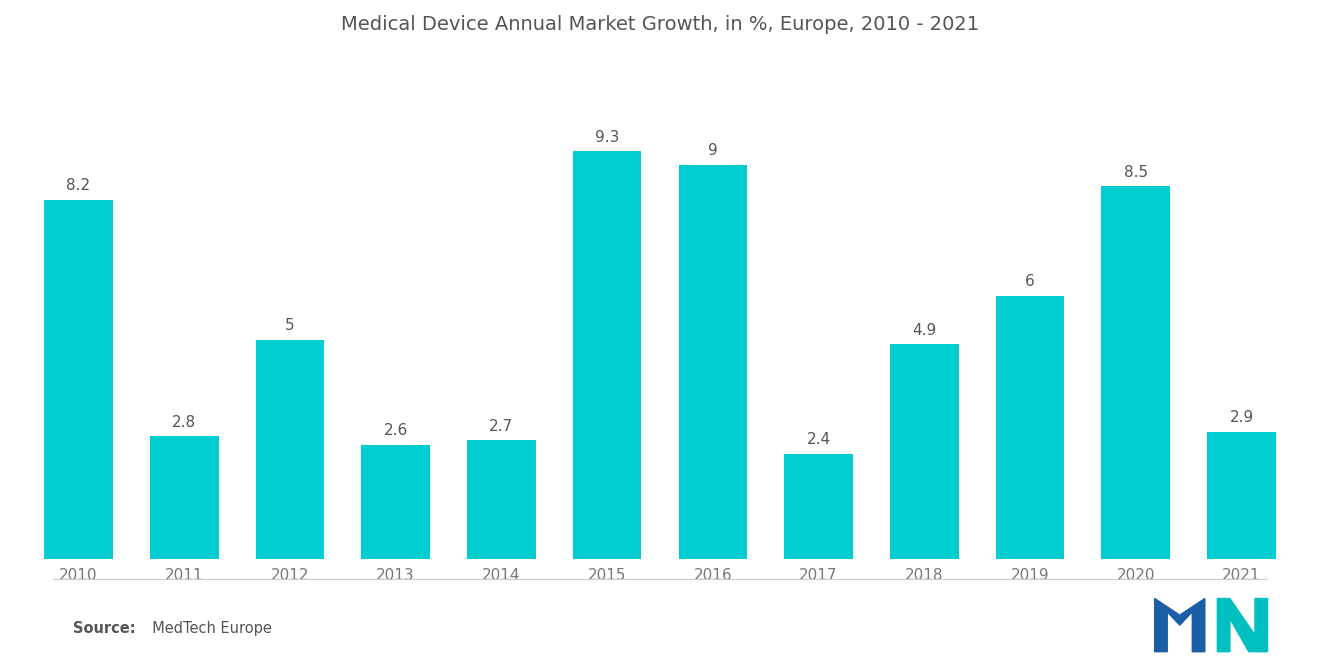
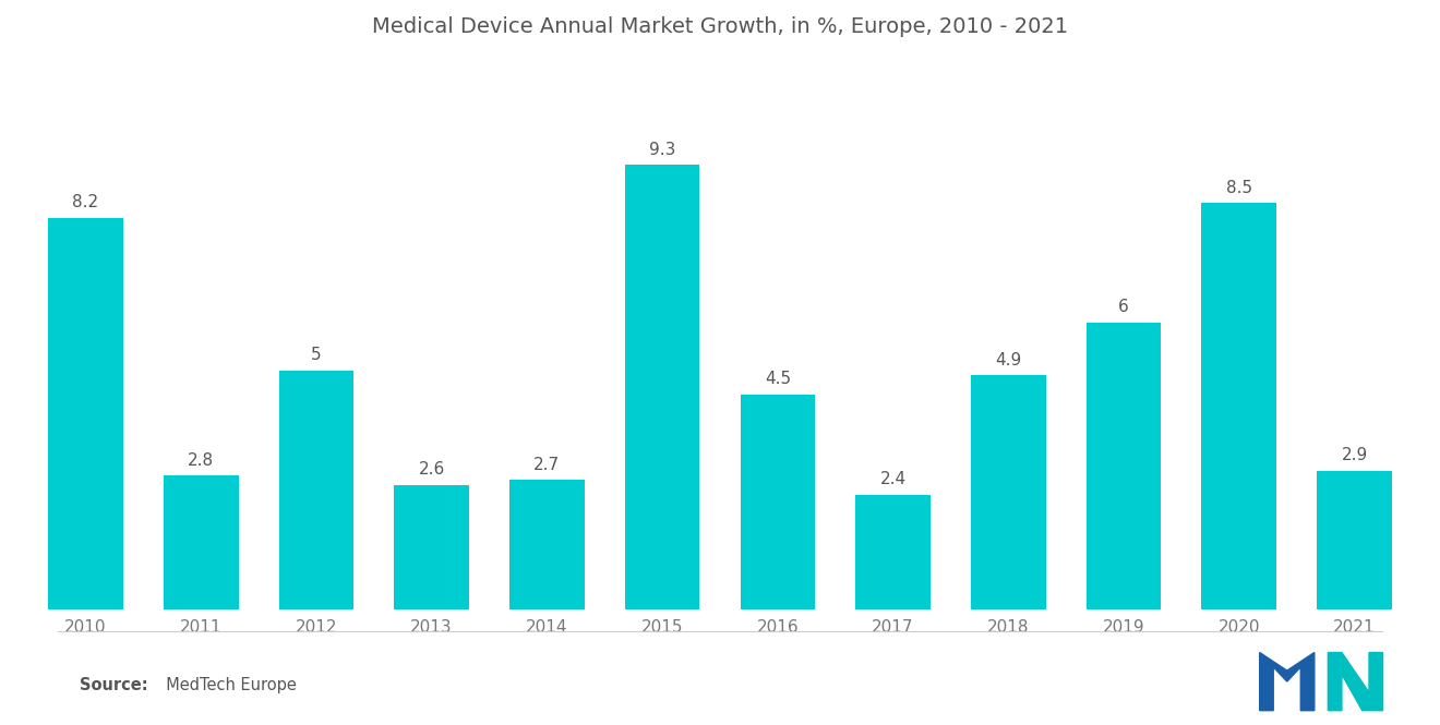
2016: 9 -> 4.5
